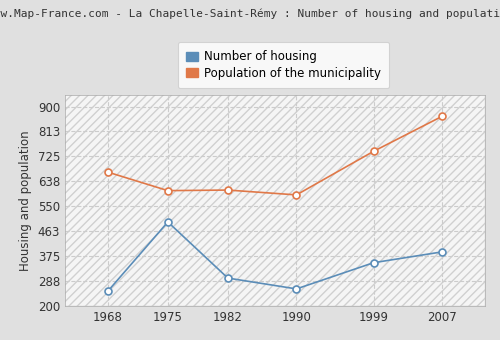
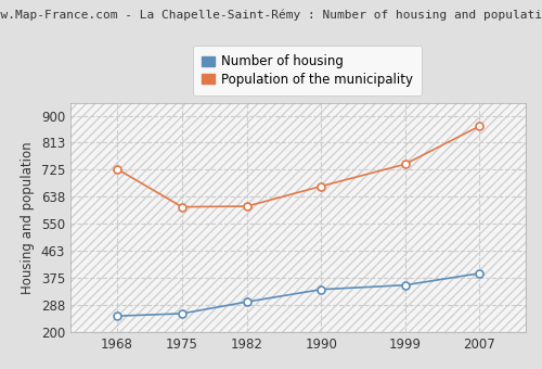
Population of the municipality/1968: 670 -> 728
Number of housing/1975: 495 -> 260
Number of housing/1990: 260 -> 338
Population of the municipality/1990: 590 -> 672
